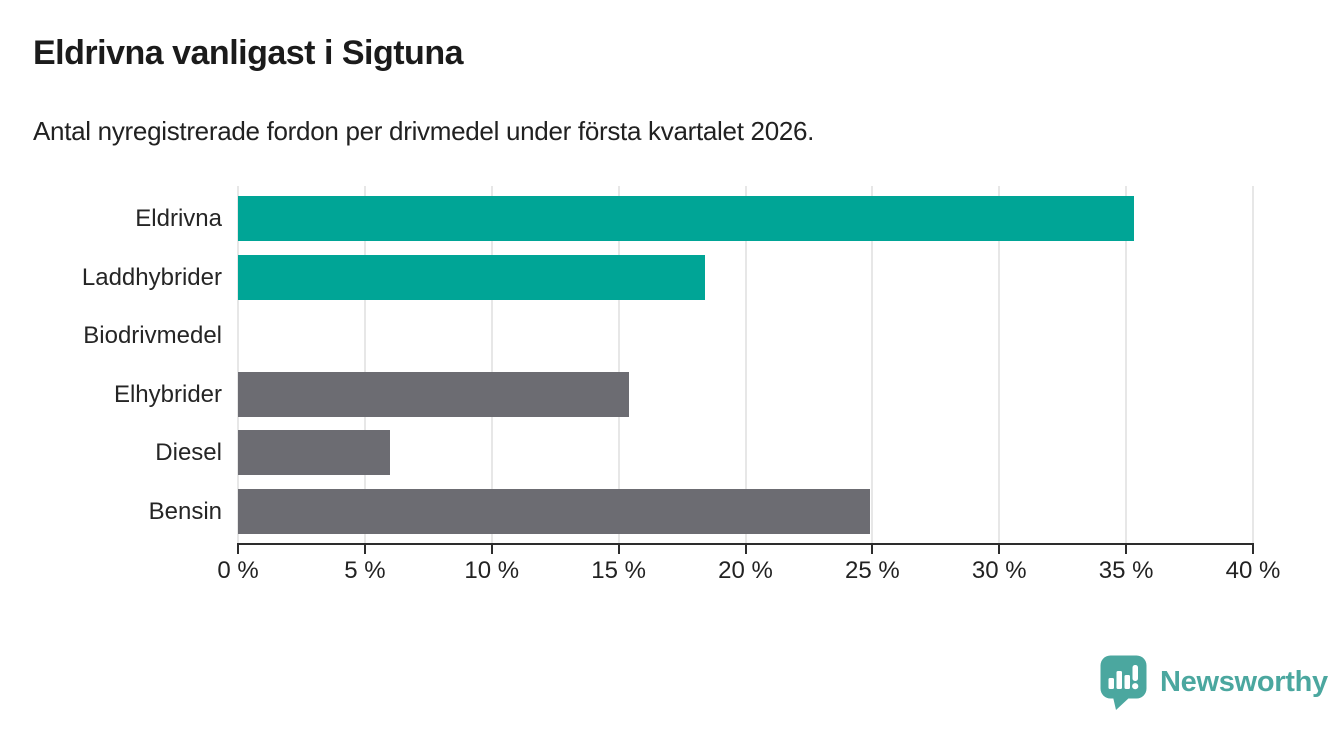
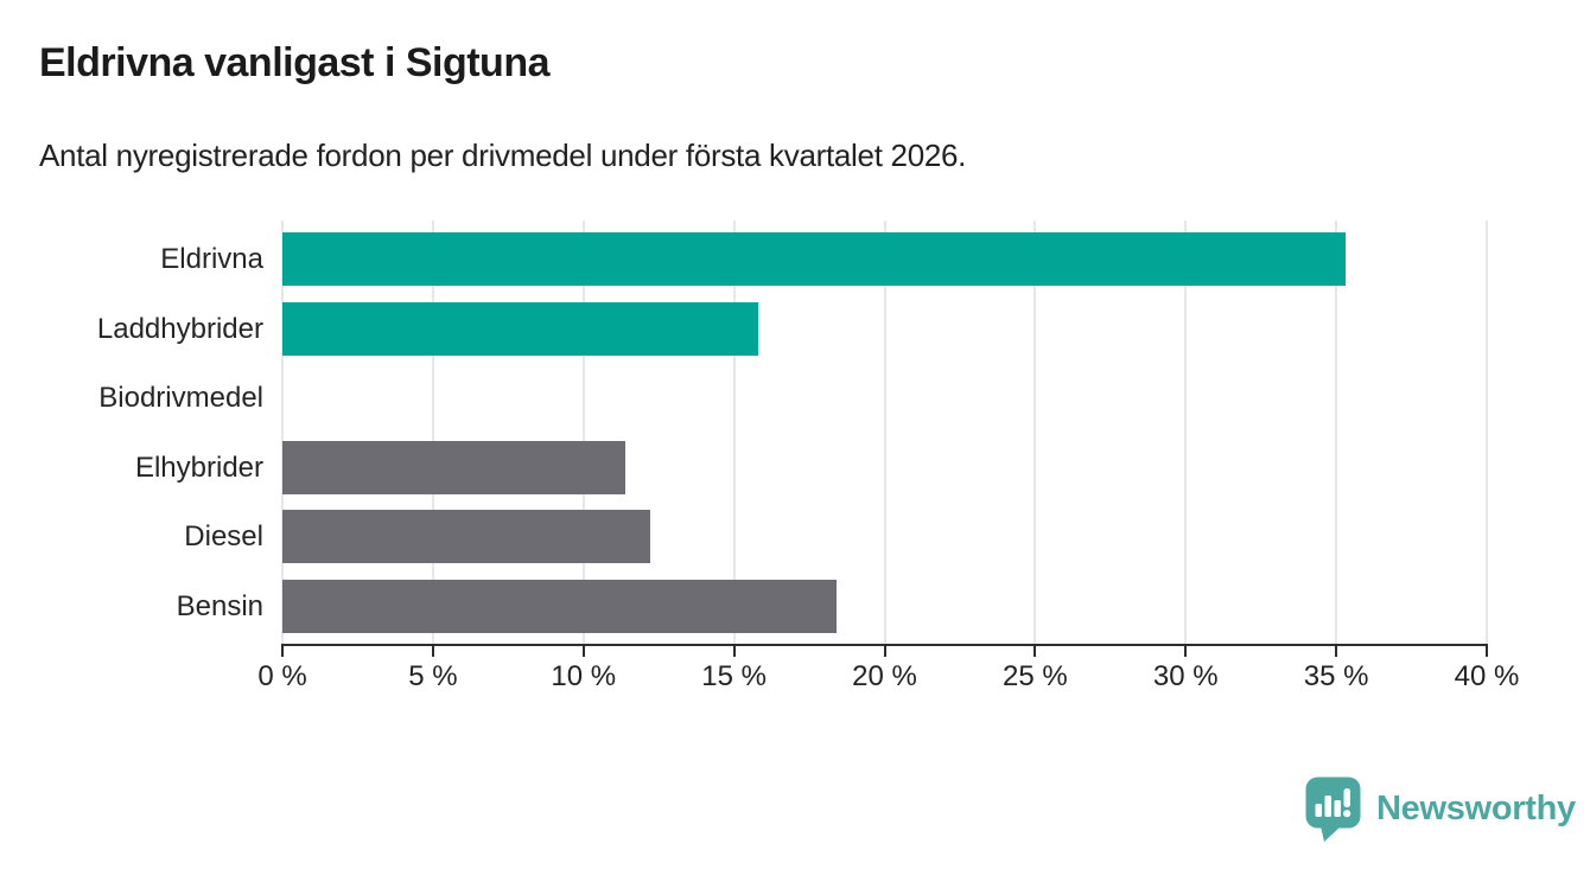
Laddhybrider: 18.4% -> 15.8%
Elhybrider: 15.4% -> 11.4%
Diesel: 6.0% -> 12.2%
Bensin: 24.9% -> 18.4%
